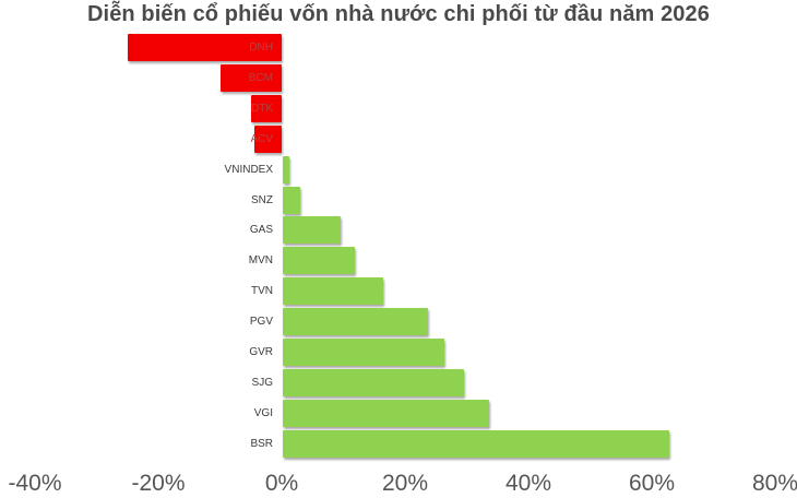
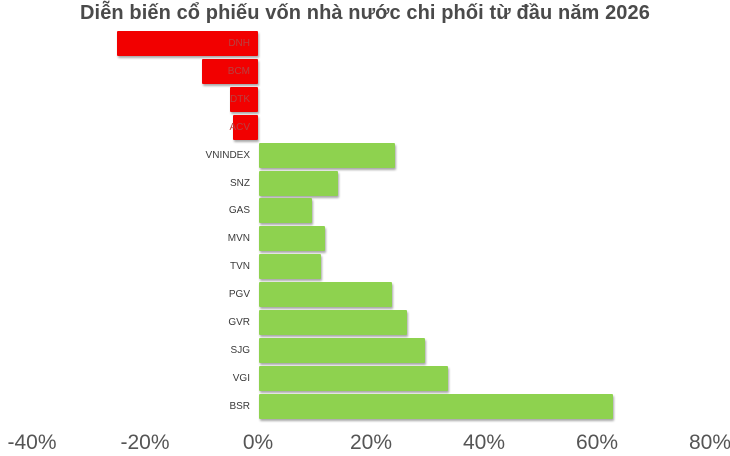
VNINDEX: 1% -> 24%
SNZ: 3% -> 14%
TVN: 16% -> 11%
